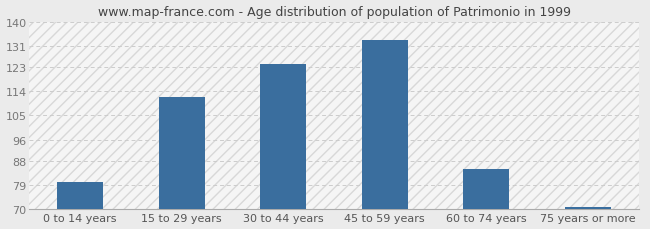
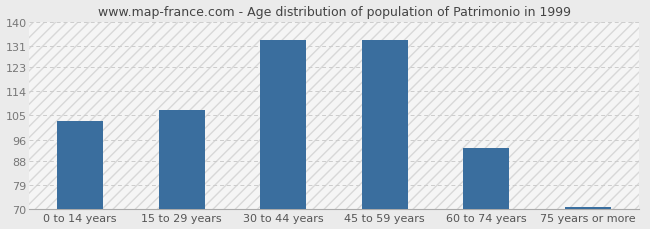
0 to 14 years: 80 -> 103
15 to 29 years: 112 -> 107
30 to 44 years: 124 -> 133
60 to 74 years: 85 -> 93
